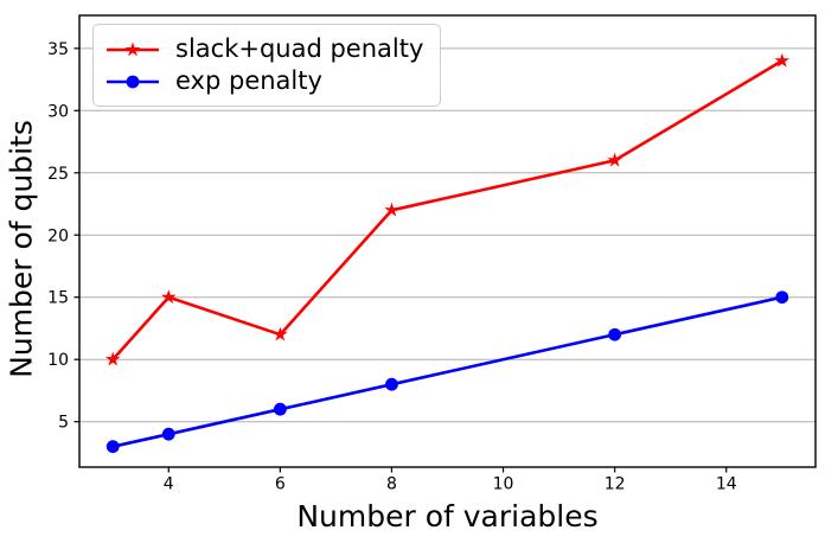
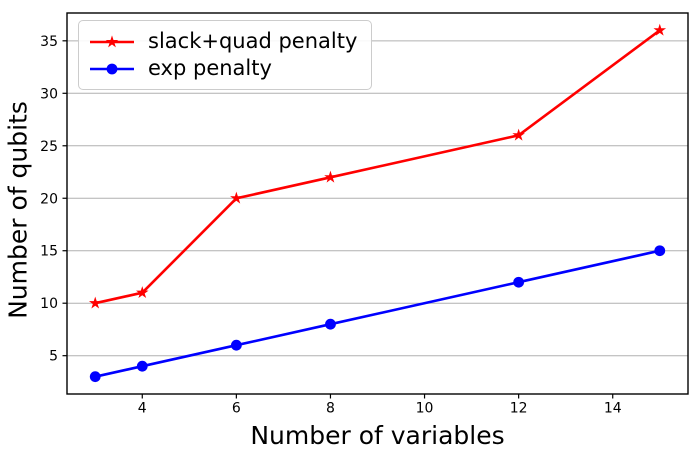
slack+quad penalty/4: 15 -> 11
slack+quad penalty/6: 12 -> 20
slack+quad penalty/15: 34 -> 36
